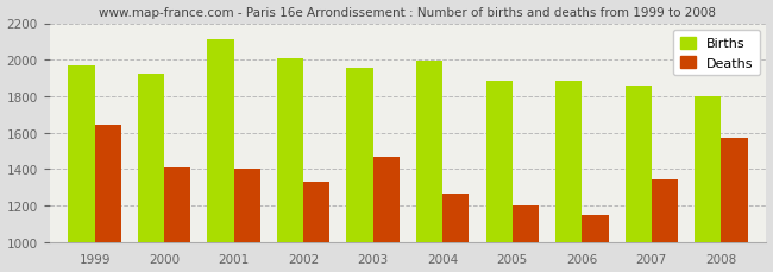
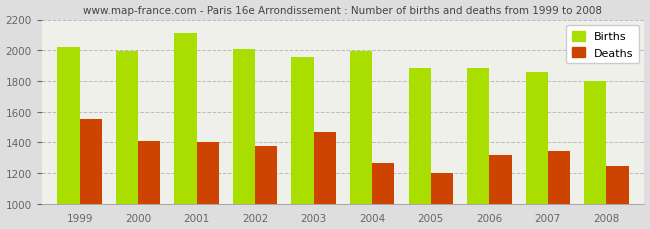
Births/1999: 1970 -> 2020
Deaths/1999: 1640 -> 1550
Births/2000: 1920 -> 2000
Deaths/2002: 1330 -> 1380
Deaths/2006: 1150 -> 1320
Deaths/2008: 1570 -> 1240
